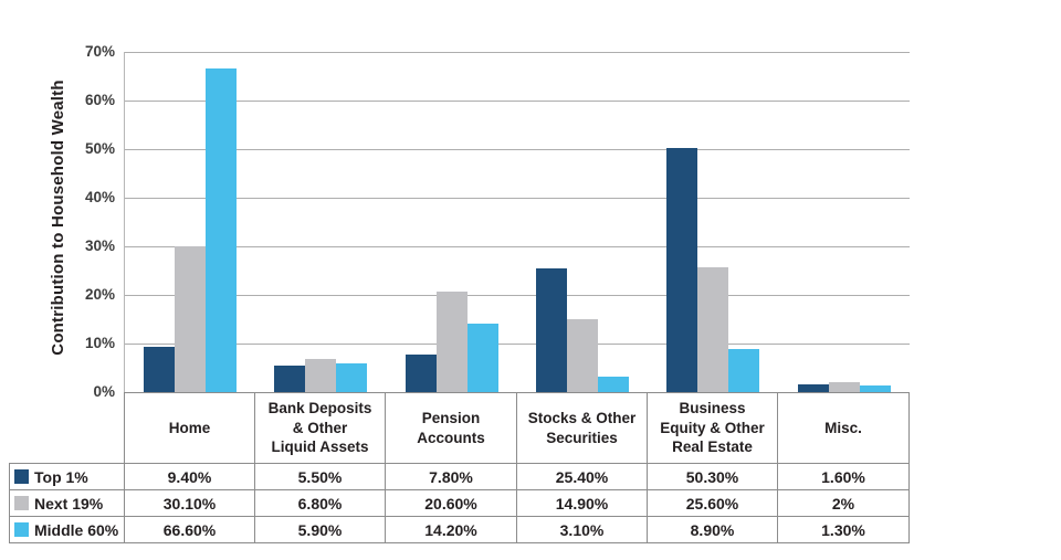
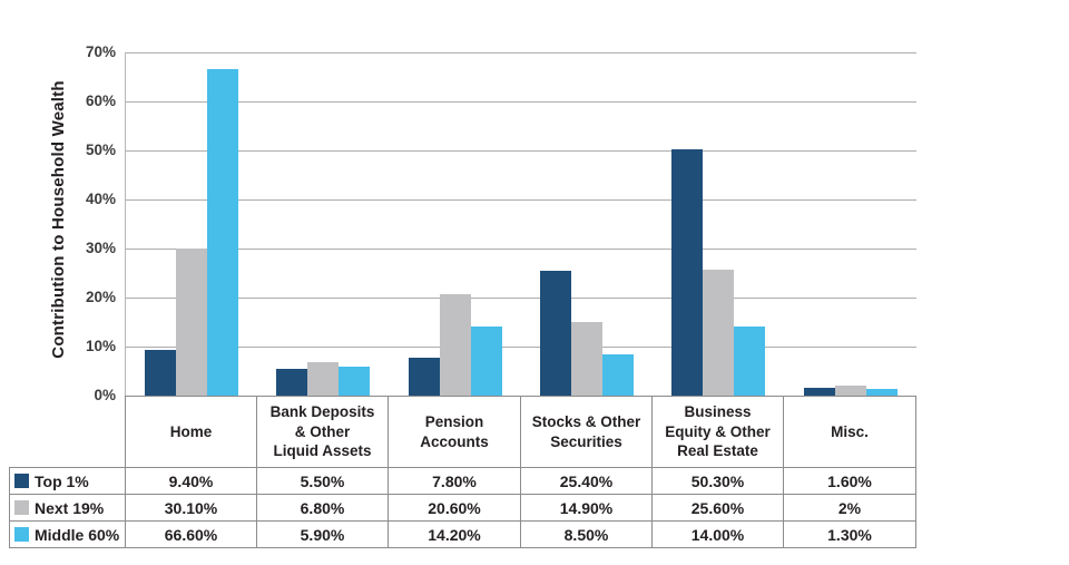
Middle 60%/Stocks & Other Securities: 3.10% -> 8.50%
Middle 60%/Business Equity & Other Real Estate: 8.90% -> 14.00%
